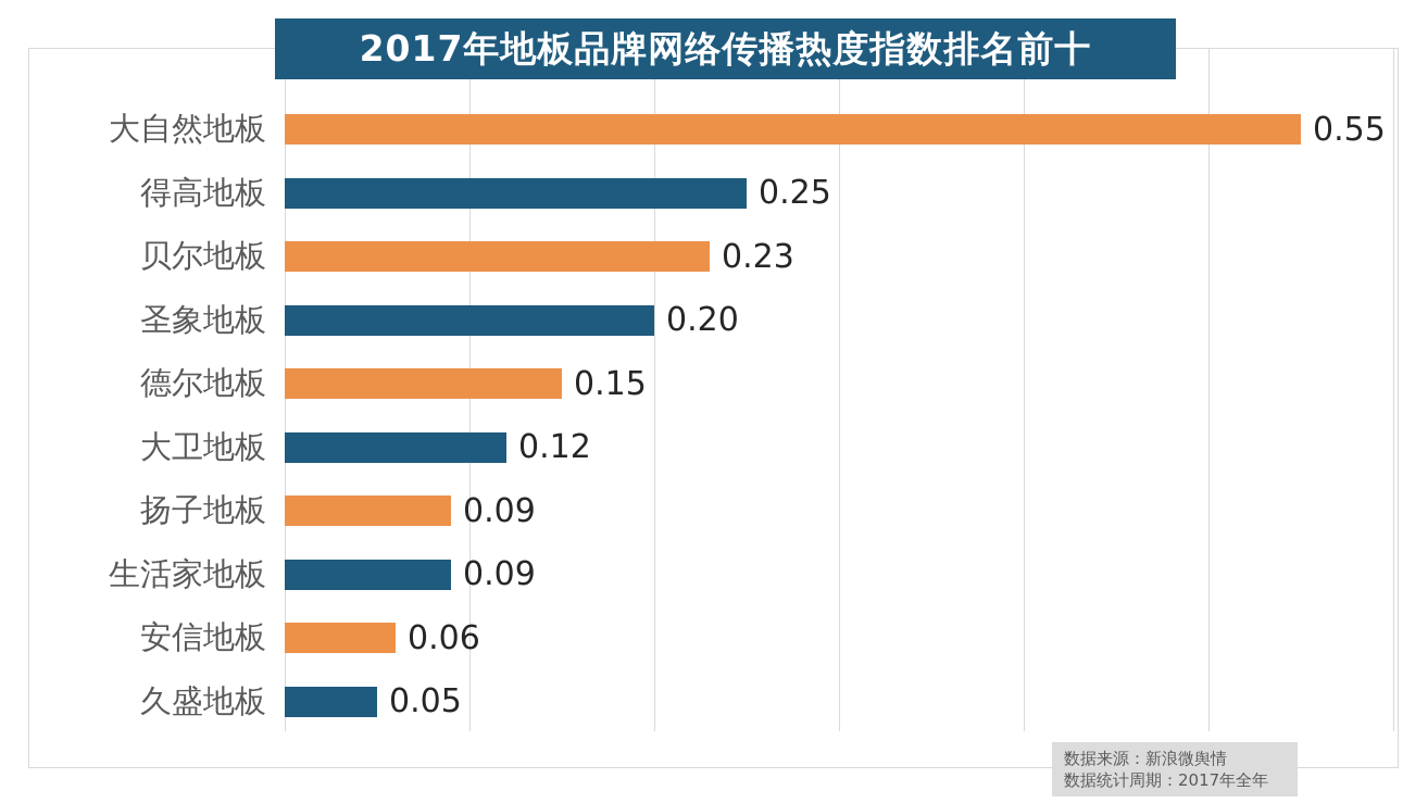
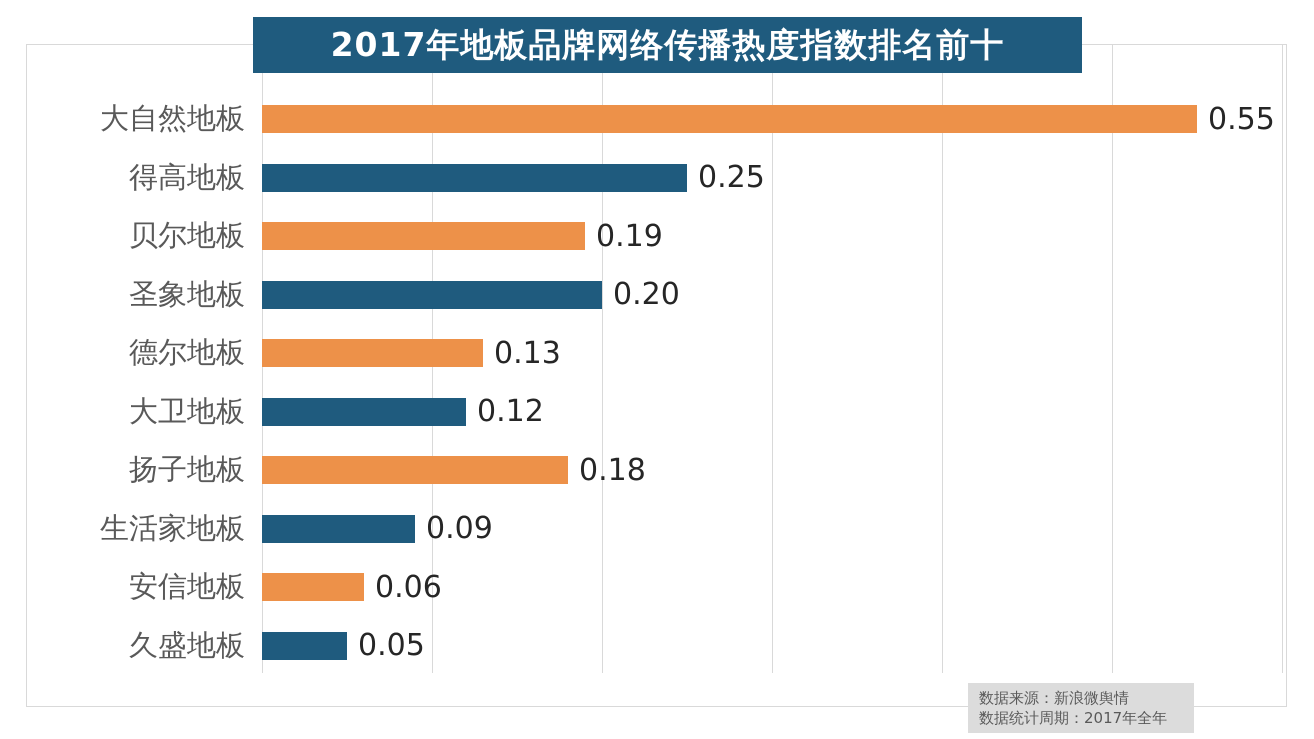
贝尔地板: 0.23 -> 0.19
德尔地板: 0.15 -> 0.13
扬子地板: 0.09 -> 0.18
